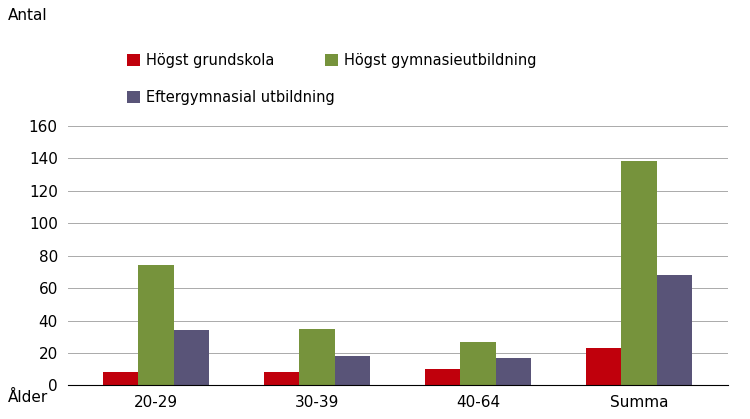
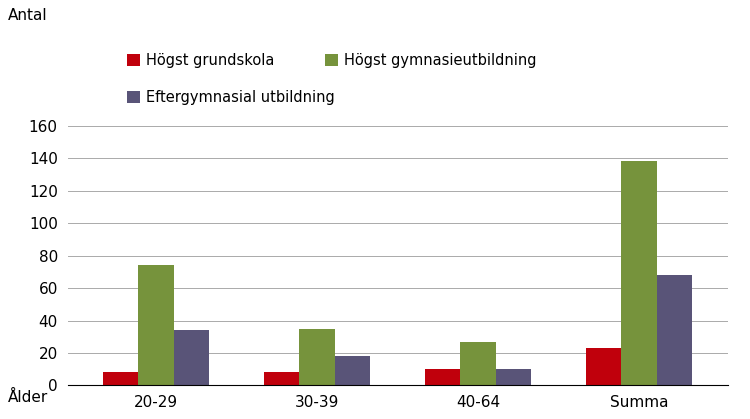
Eftergymnasial utbildning/40-64: 17 -> 10
